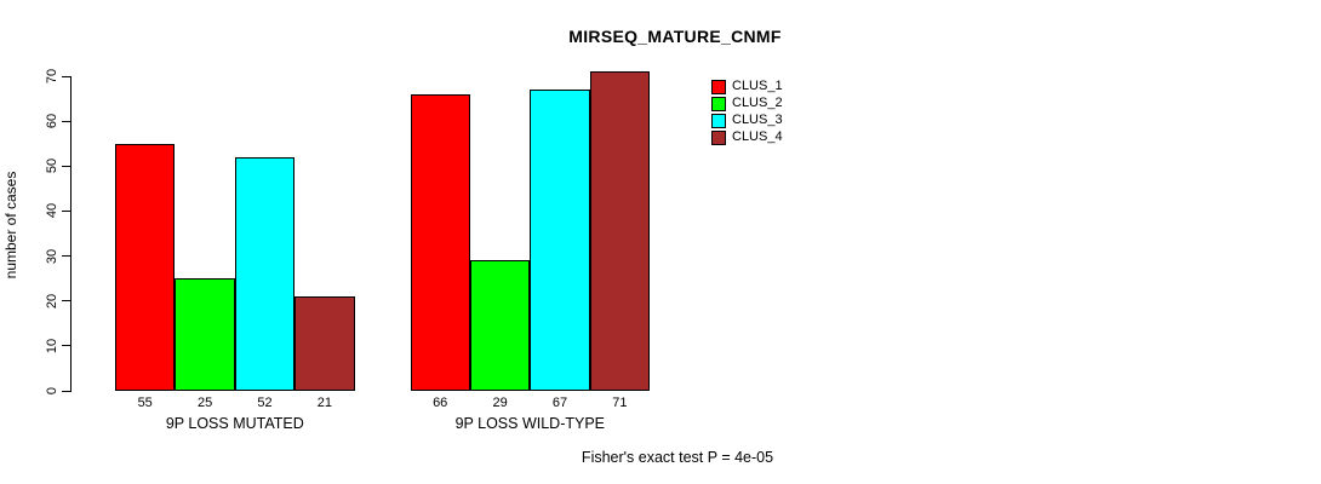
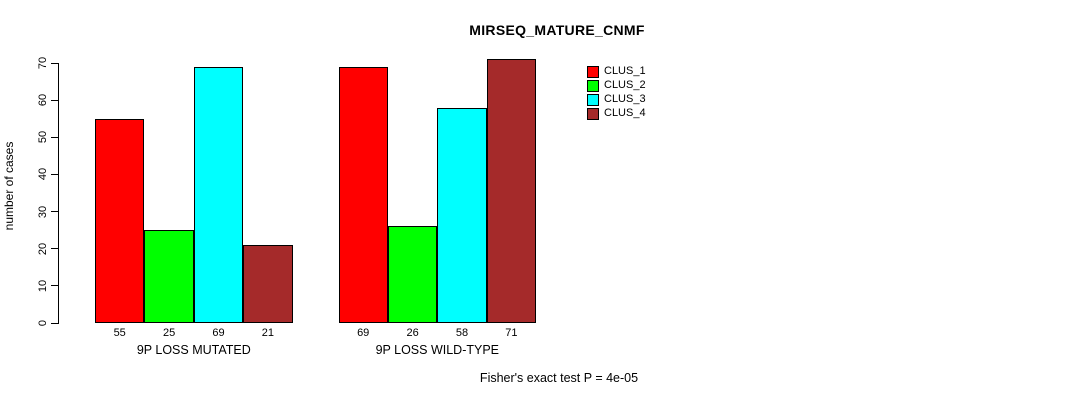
CLUS_3/9P LOSS MUTATED: 52 -> 69
CLUS_1/9P LOSS WILD-TYPE: 66 -> 69
CLUS_2/9P LOSS WILD-TYPE: 29 -> 26
CLUS_3/9P LOSS WILD-TYPE: 67 -> 58
